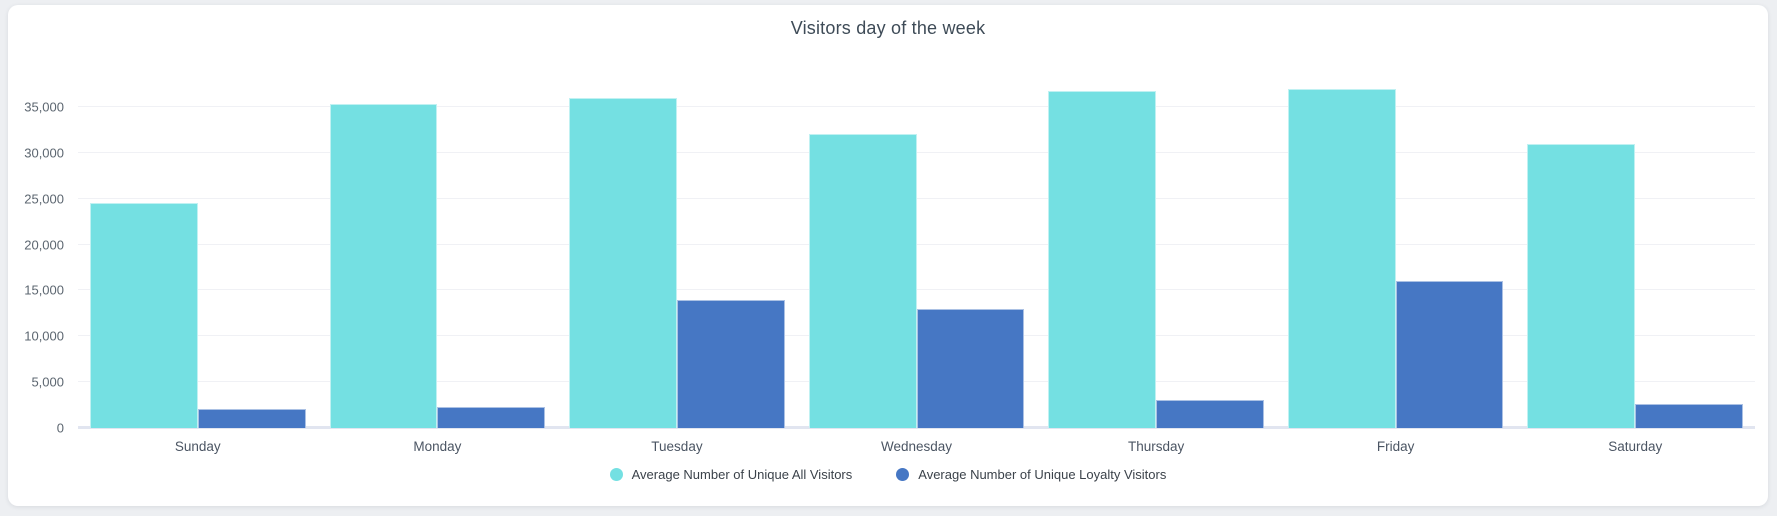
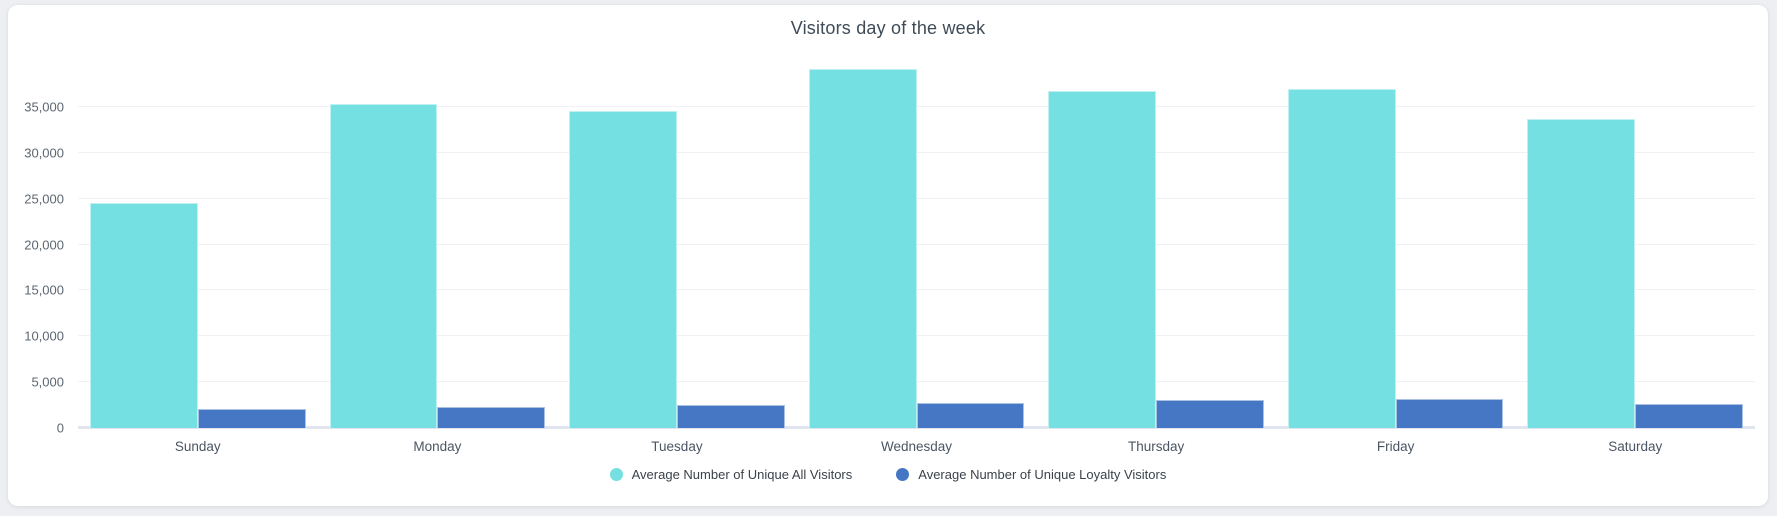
Average Number of Unique All Visitors/Tuesday: 36000 -> 34000
Average Number of Unique Loyalty Visitors/Tuesday: 14000 -> 2000
Average Number of Unique All Visitors/Wednesday: 32000 -> 39000
Average Number of Unique Loyalty Visitors/Wednesday: 13000 -> 3000
Average Number of Unique Loyalty Visitors/Friday: 16000 -> 3000
Average Number of Unique All Visitors/Saturday: 31000 -> 34000
